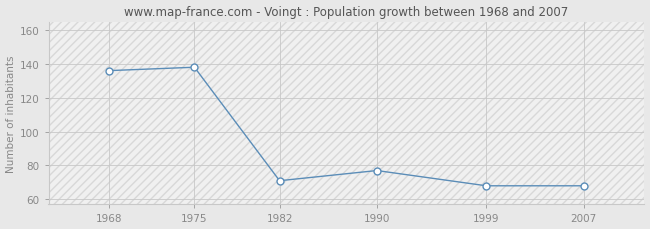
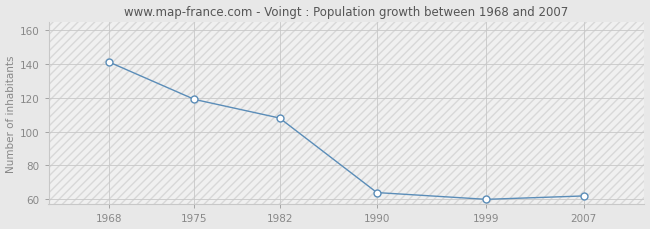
1968: 136 -> 141
1975: 138 -> 119
1982: 71 -> 108
1990: 77 -> 64
1999: 68 -> 60
2007: 68 -> 62
